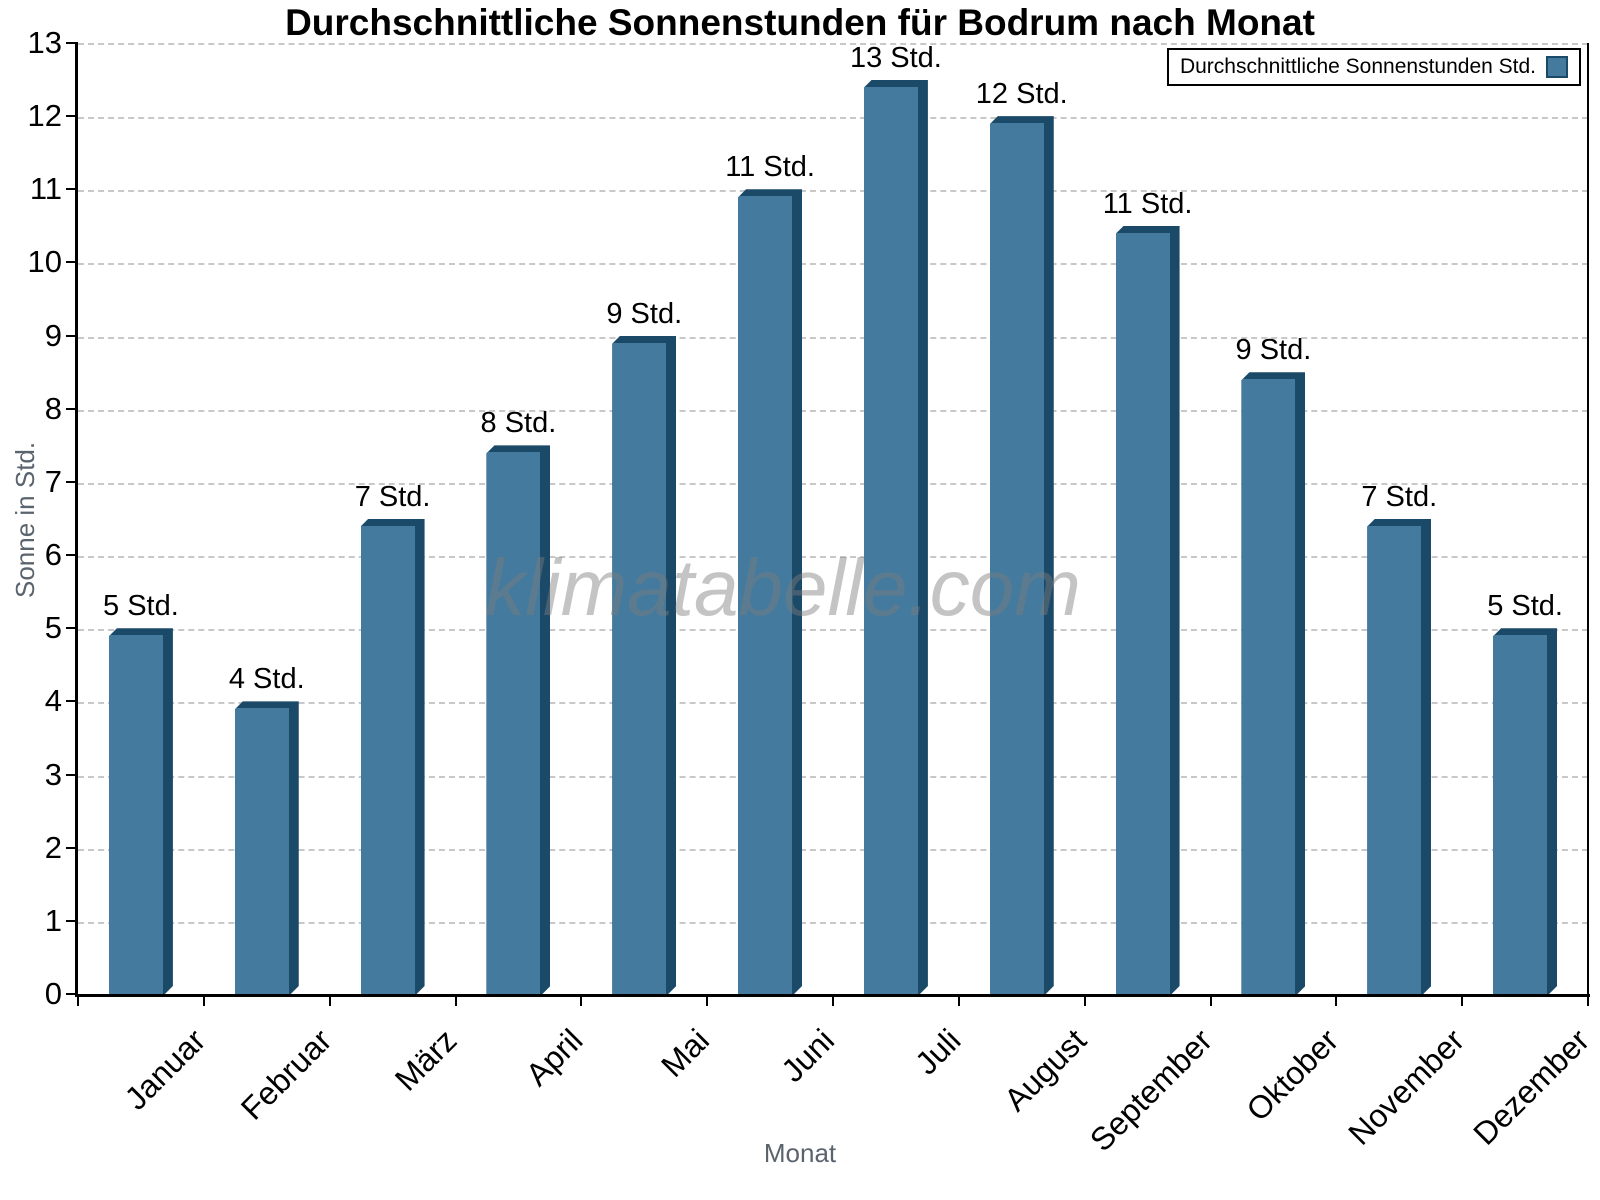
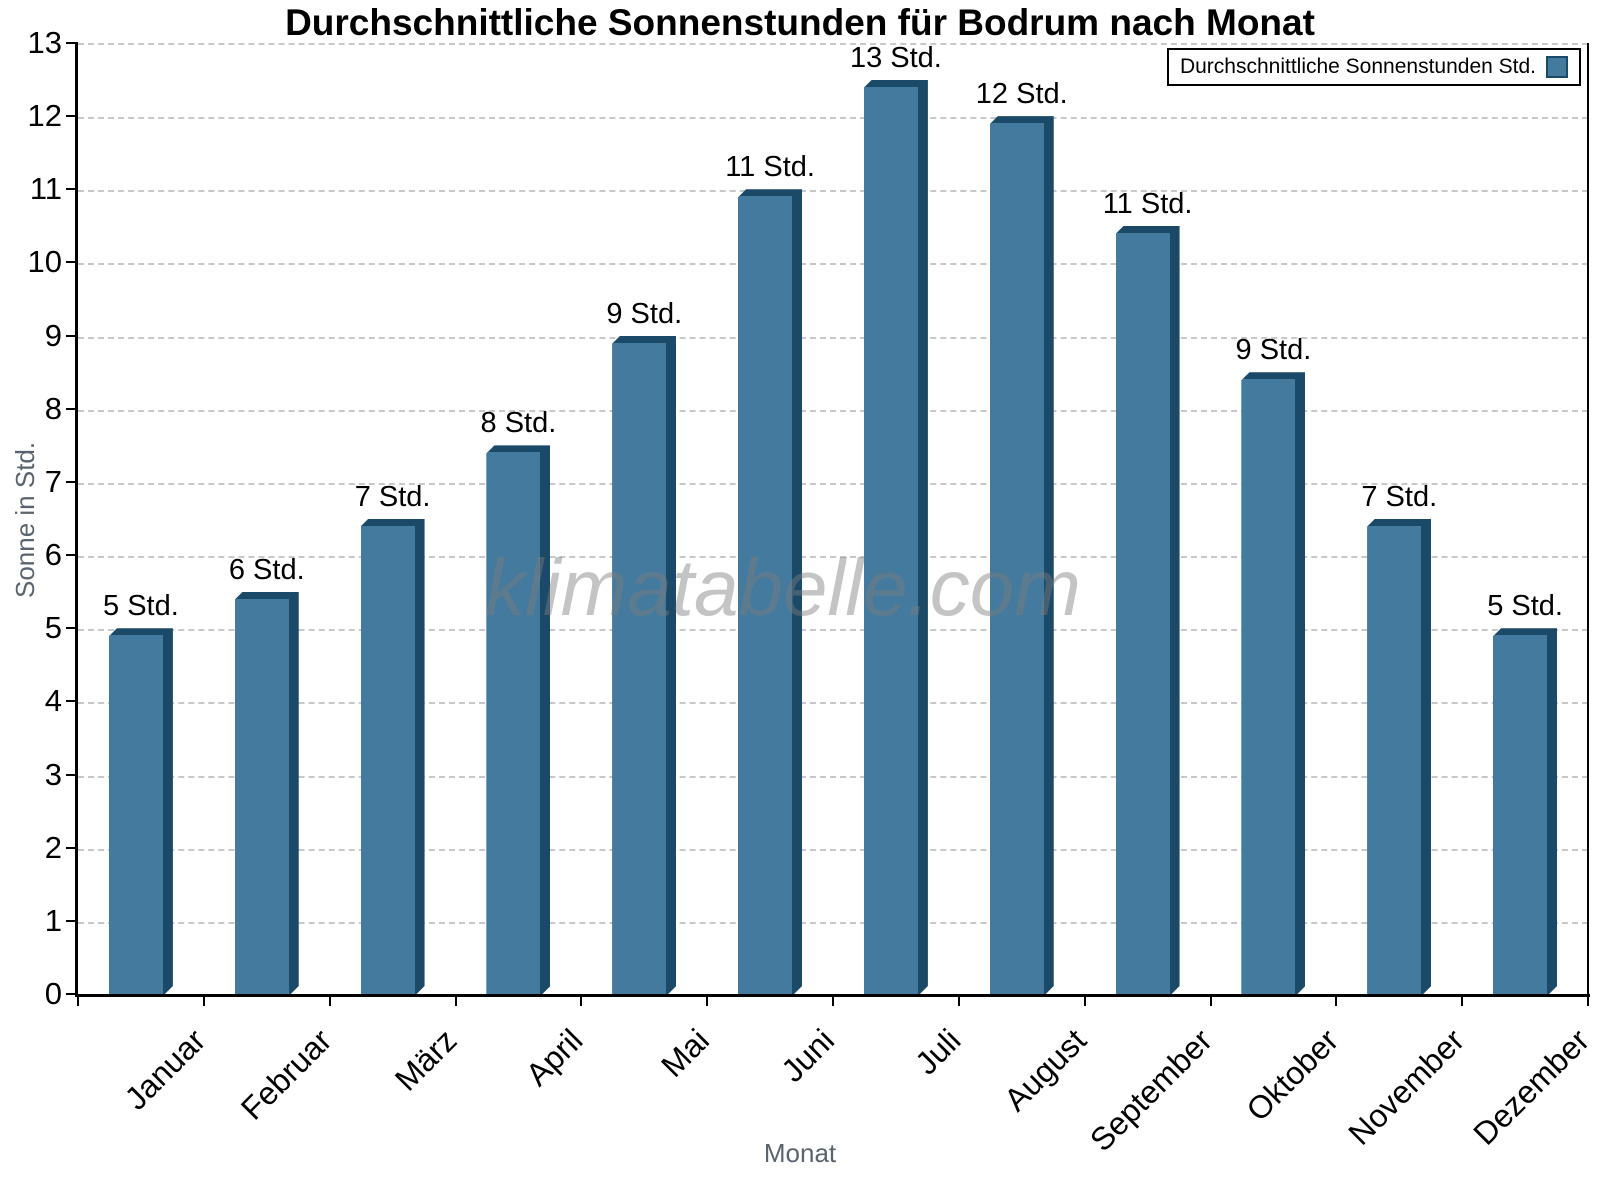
Februar: 4 -> 6
